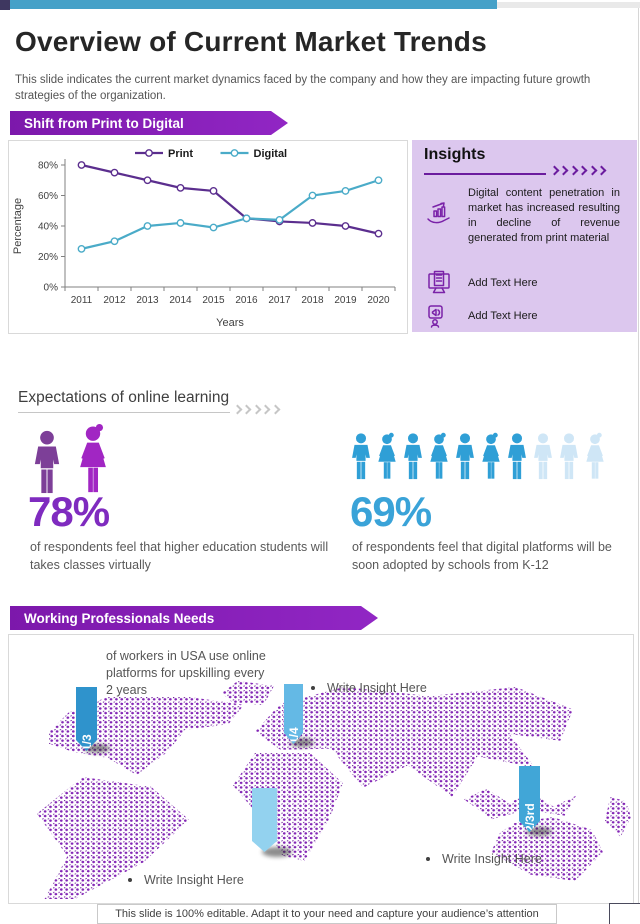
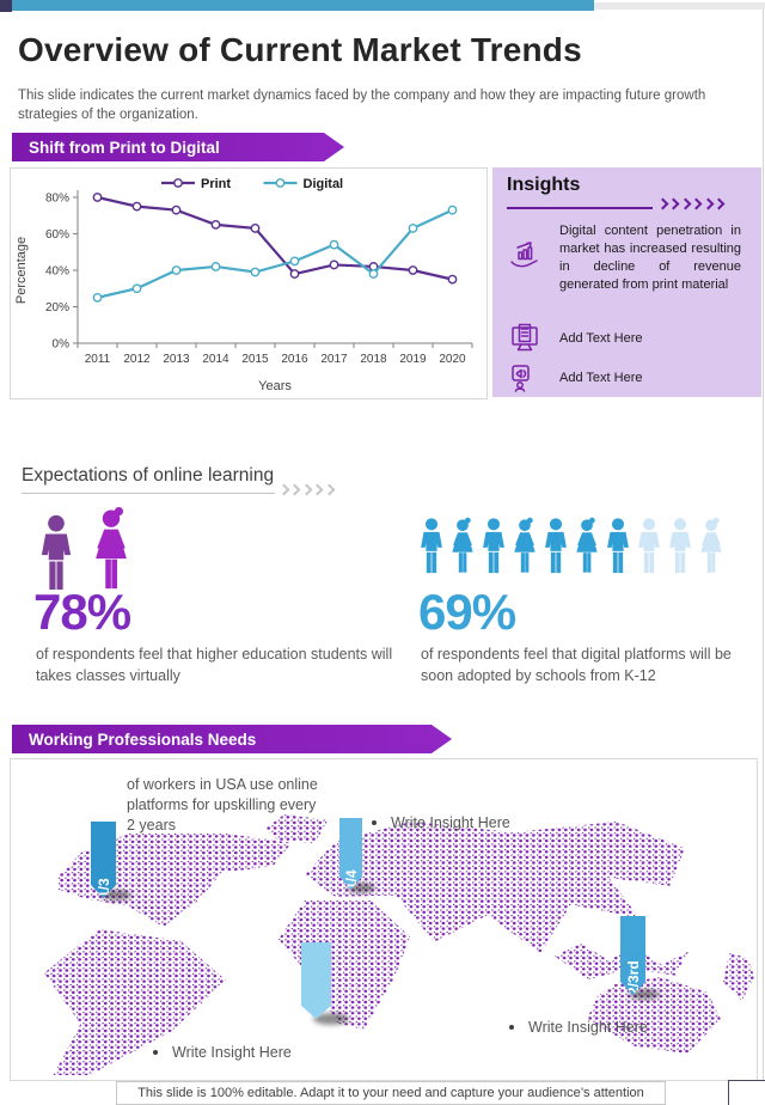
Print/2013: 70% -> 73%
Print/2016: 45% -> 38%
Digital/2017: 44% -> 54%
Digital/2018: 60% -> 38%
Digital/2020: 70% -> 73%
